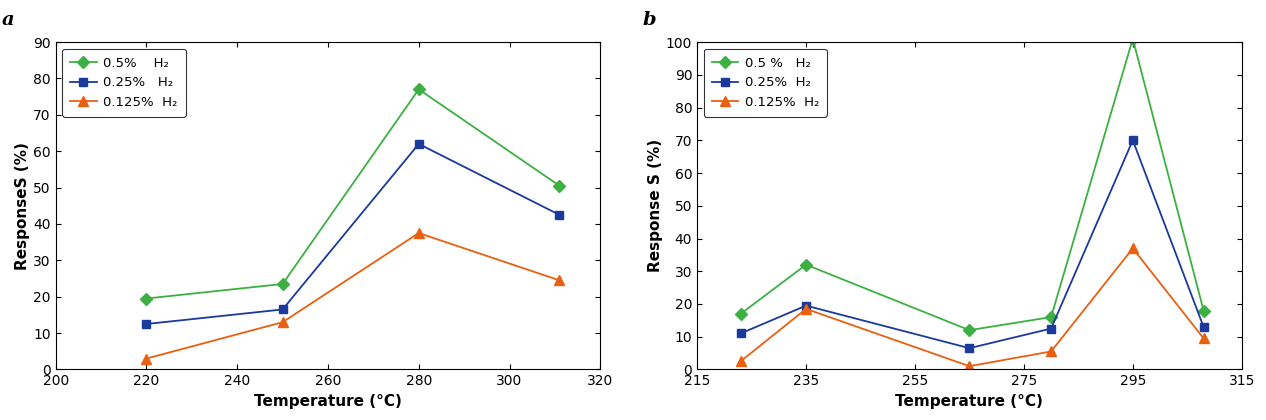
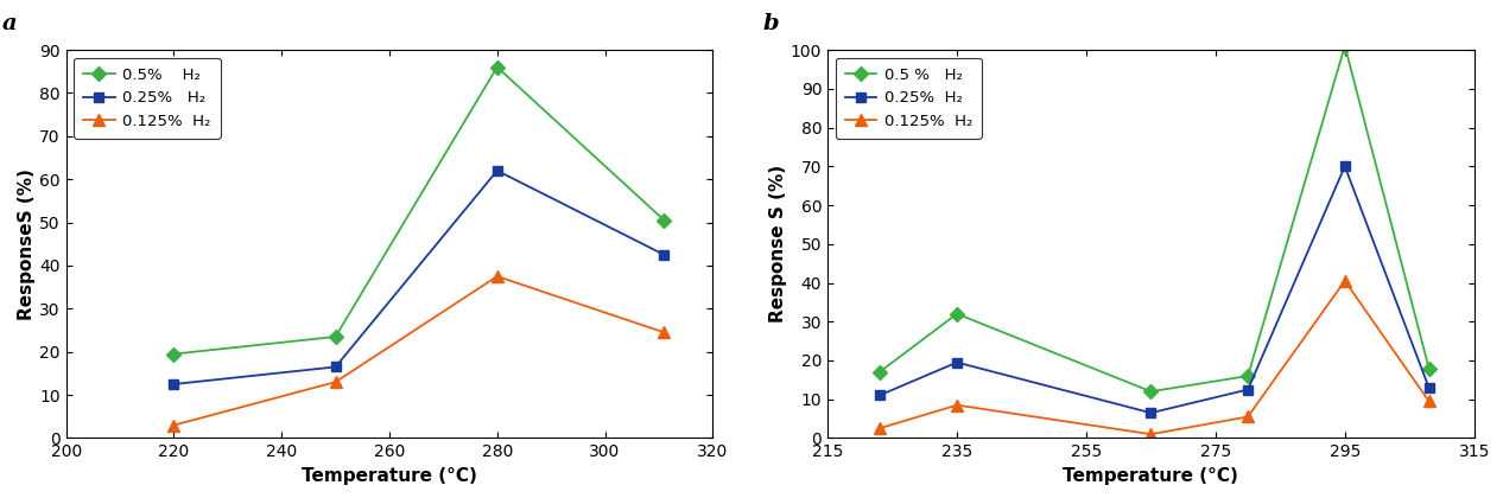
0.5% H₂/280: 77.0 -> 86.0
0.125% H₂/235: 18.5 -> 8.5
0.125% H₂/295: 37.0 -> 40.5
